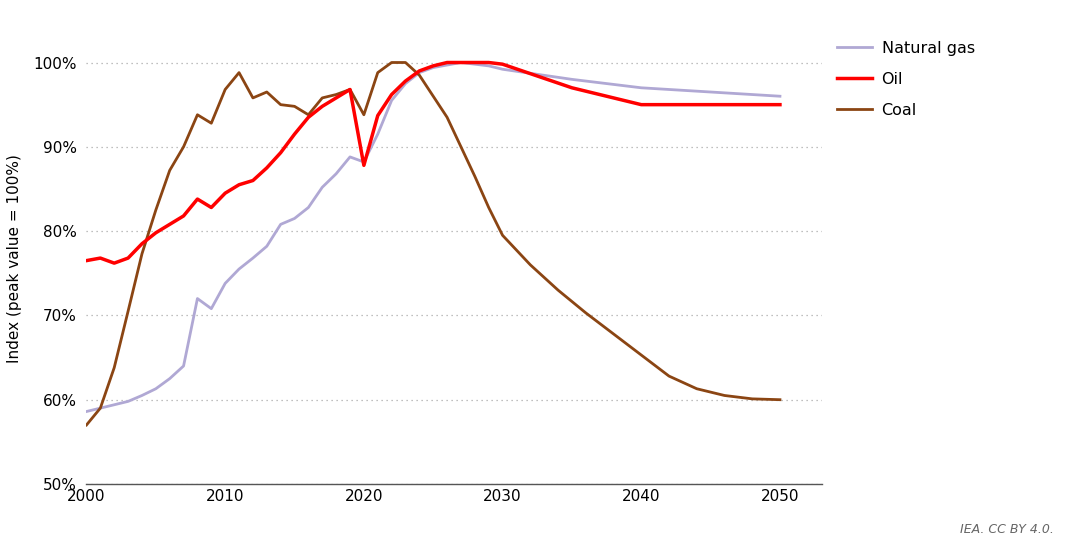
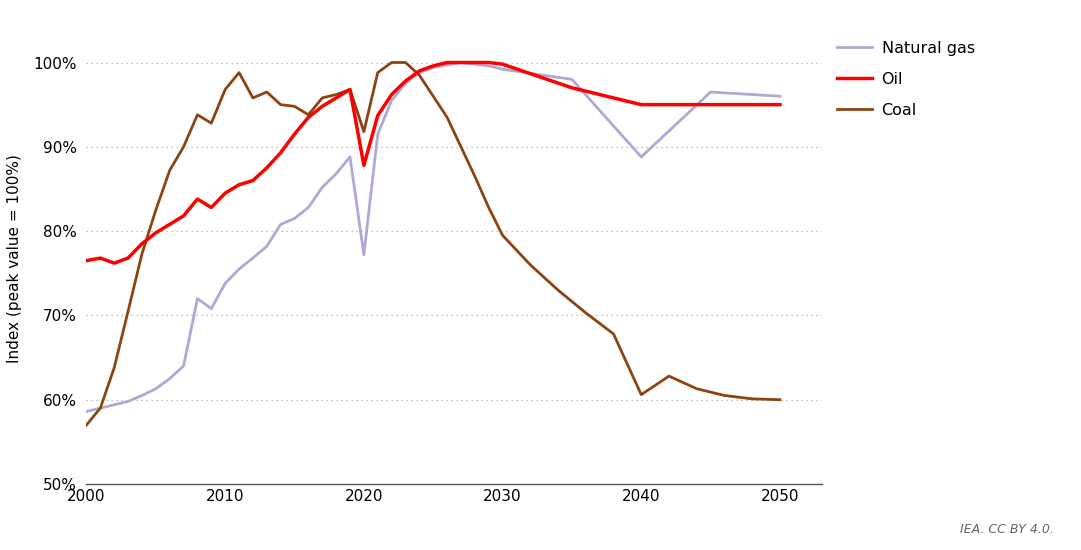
Natural gas/2020: 88.2% -> 77.2%
Coal/2020: 93.8% -> 91.8%
Natural gas/2040: 97.0% -> 88.8%
Coal/2040: 65.3% -> 60.6%
